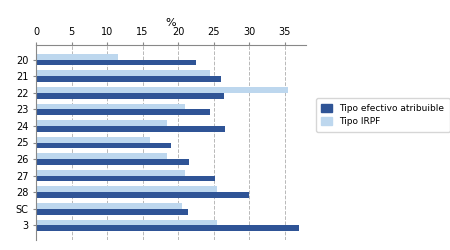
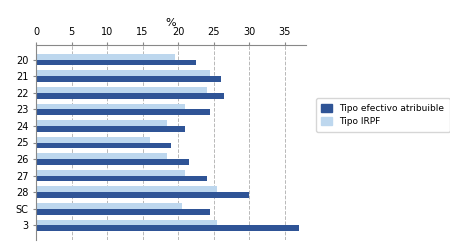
Tipo IRPF/20: 11.6 -> 19.5
Tipo IRPF/22: 35.4 -> 24.0
Tipo efectivo atribuible/24: 26.6 -> 21.0
Tipo efectivo atribuible/27: 25.2 -> 24.0
Tipo efectivo atribuible/SC: 21.4 -> 24.5
